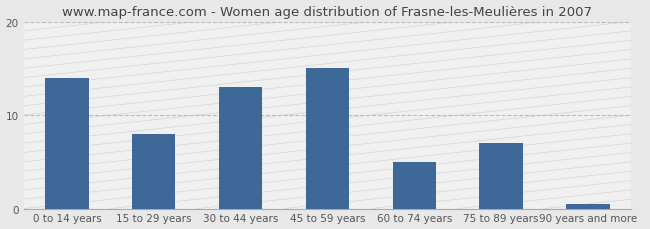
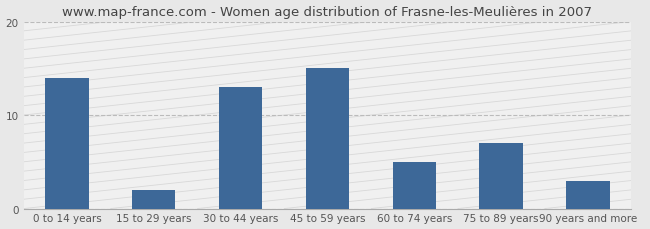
15 to 29 years: 8.0 -> 2.0
90 years and more: 0.5 -> 3.0
